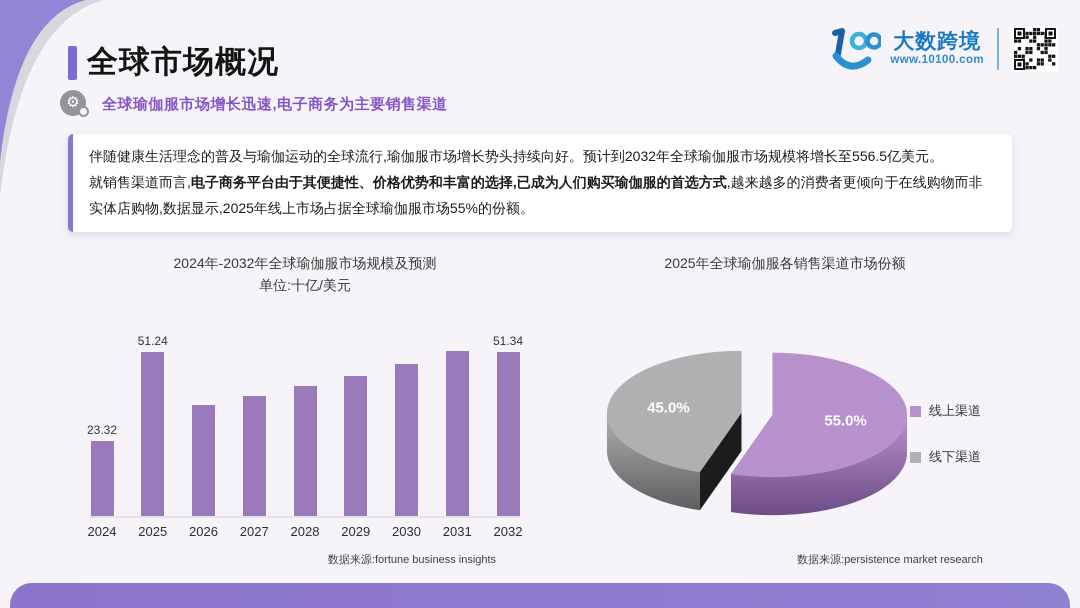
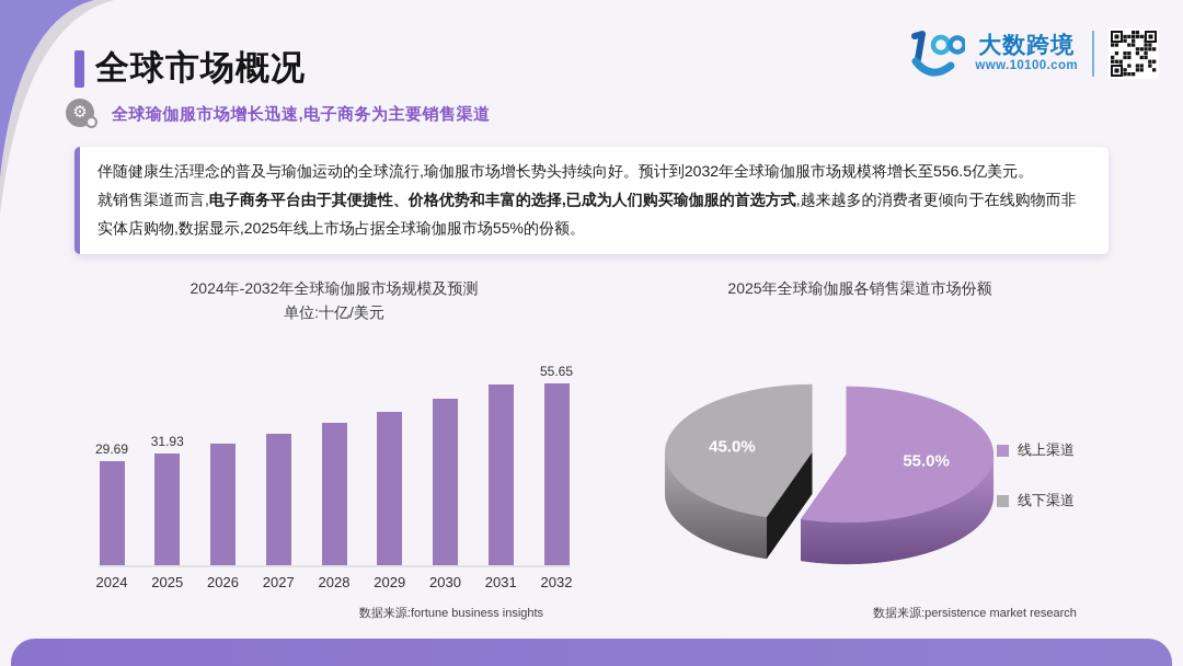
2024年-2032年全球瑜伽服市场规模及预测/2024: 23.32 -> 29.69
2024年-2032年全球瑜伽服市场规模及预测/2025: 51.24 -> 31.93
2024年-2032年全球瑜伽服市场规模及预测/2032: 51.34 -> 55.65
